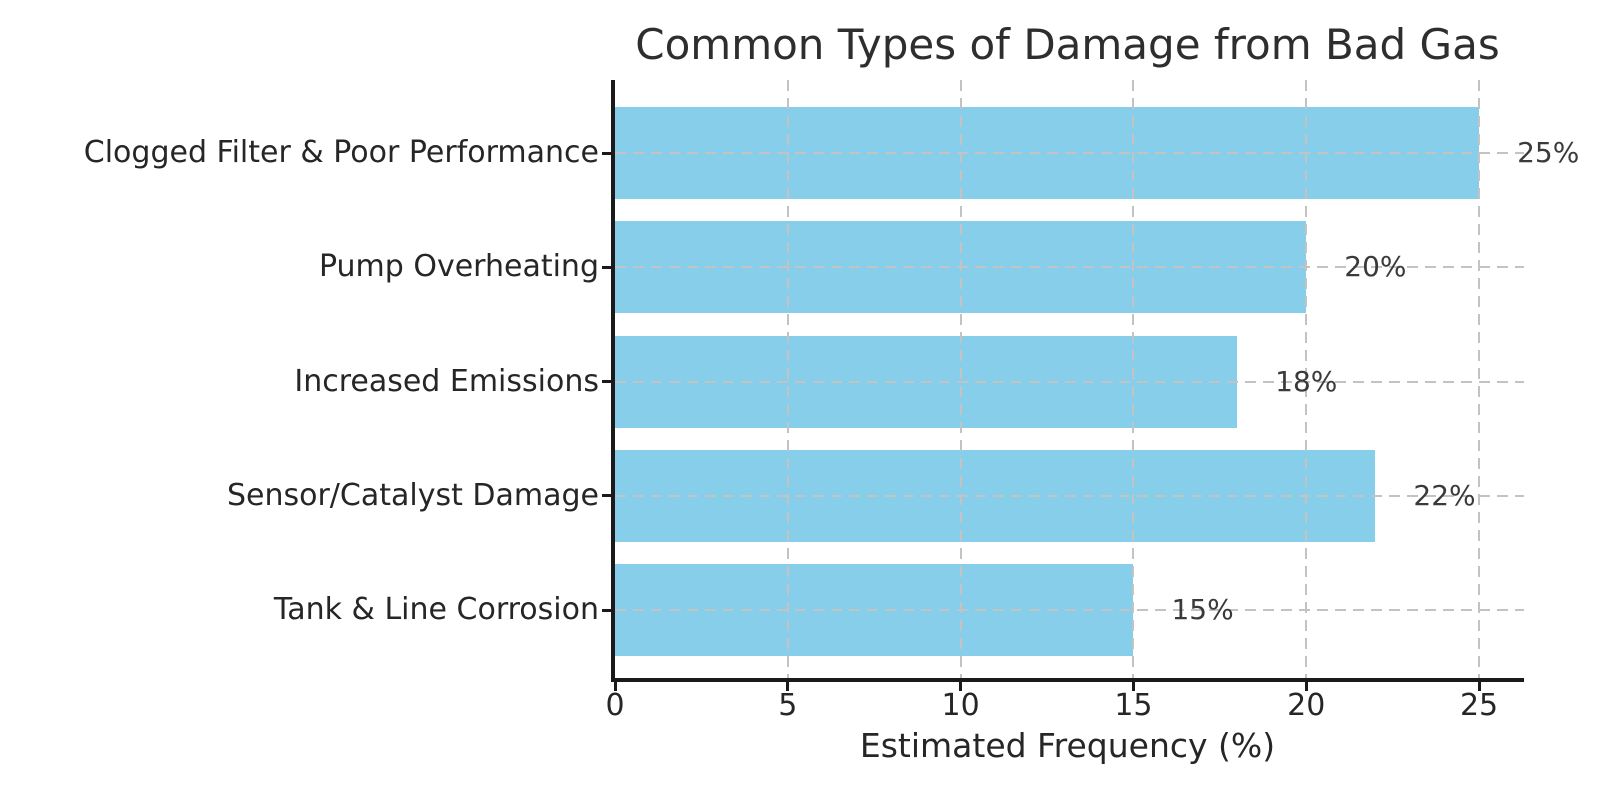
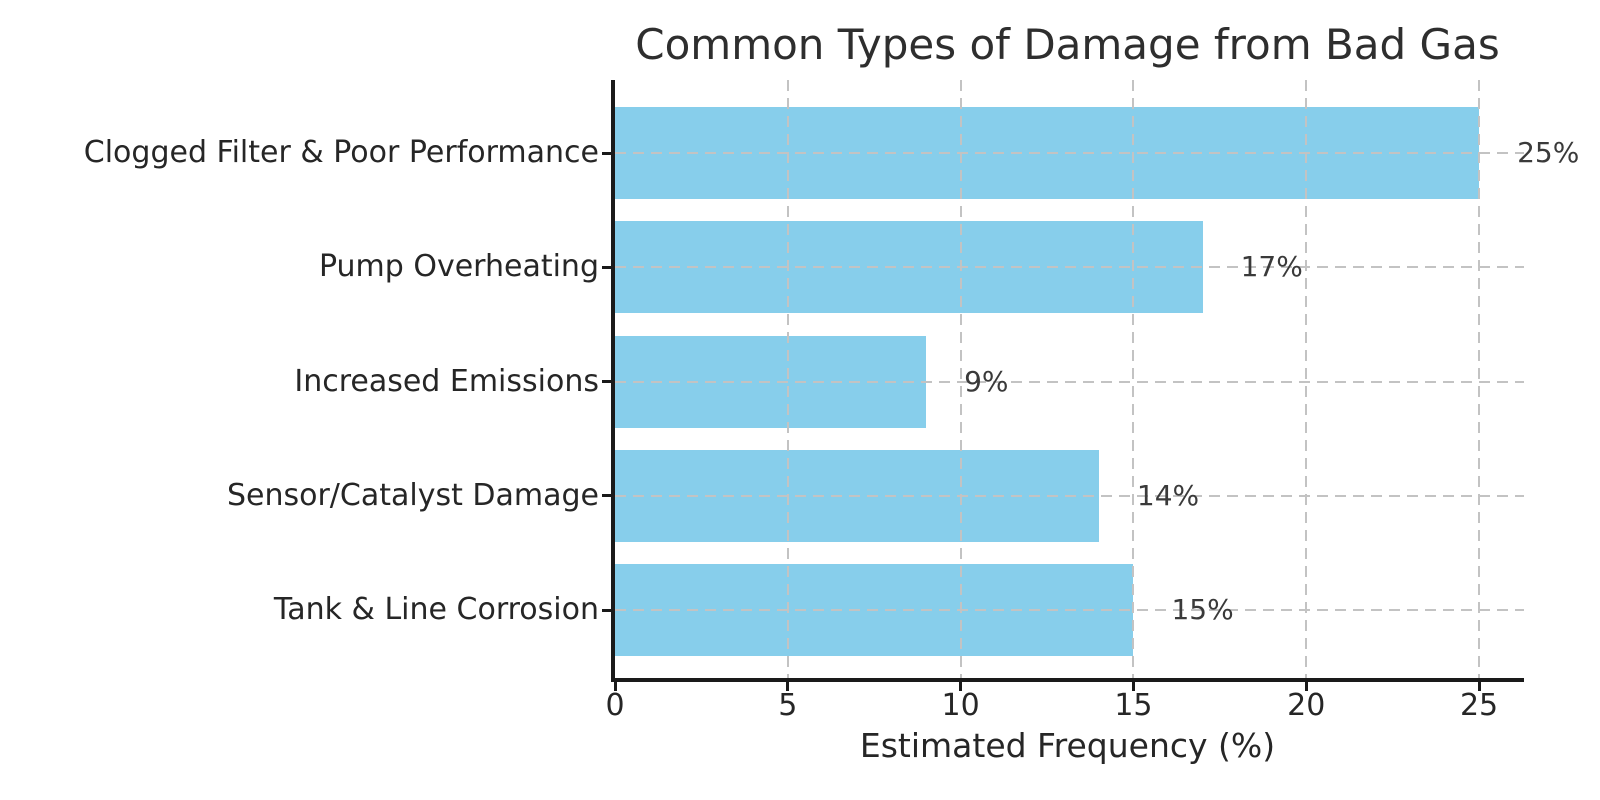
Pump Overheating: 20% -> 17%
Increased Emissions: 18% -> 9%
Sensor/Catalyst Damage: 22% -> 14%
